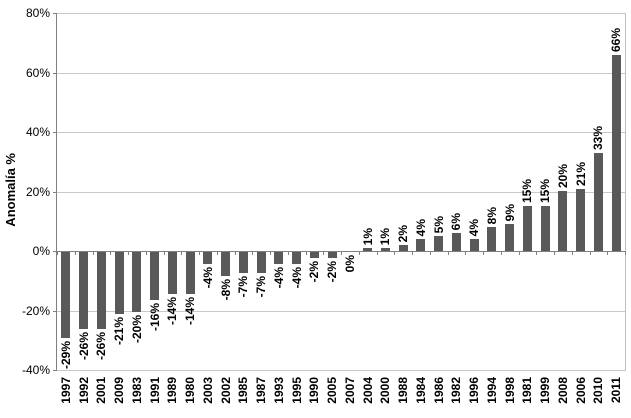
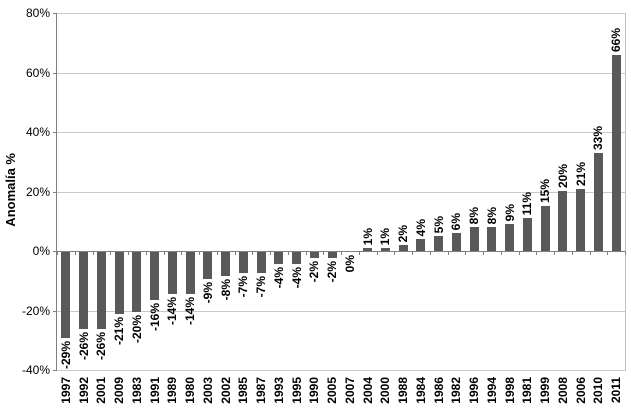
2003: -4% -> -9%
1996: 4% -> 8%
1981: 15% -> 11%
